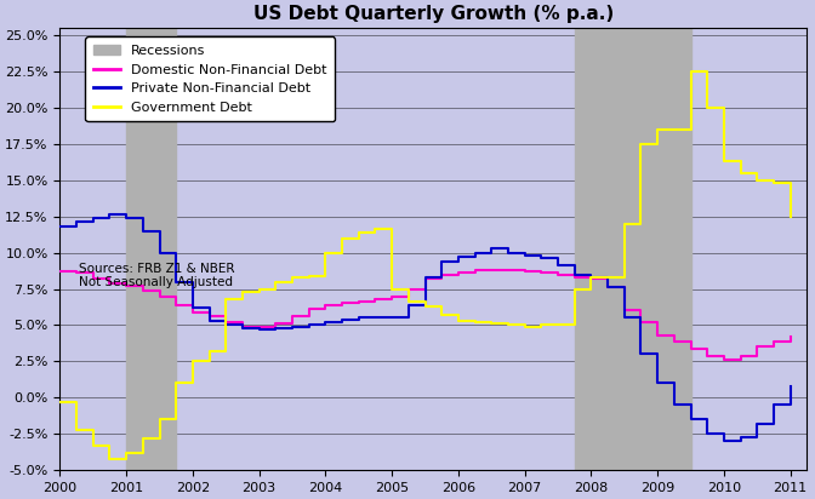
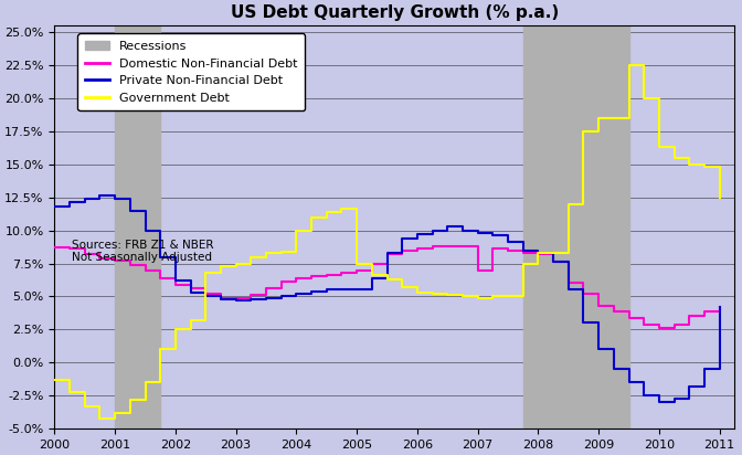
Government Debt/2000: -0.3% -> -1.3%
Domestic Non-Financial Debt/2007: 8.7% -> 7.0%
Private Non-Financial Debt/2011: 0.8% -> 4.2%
